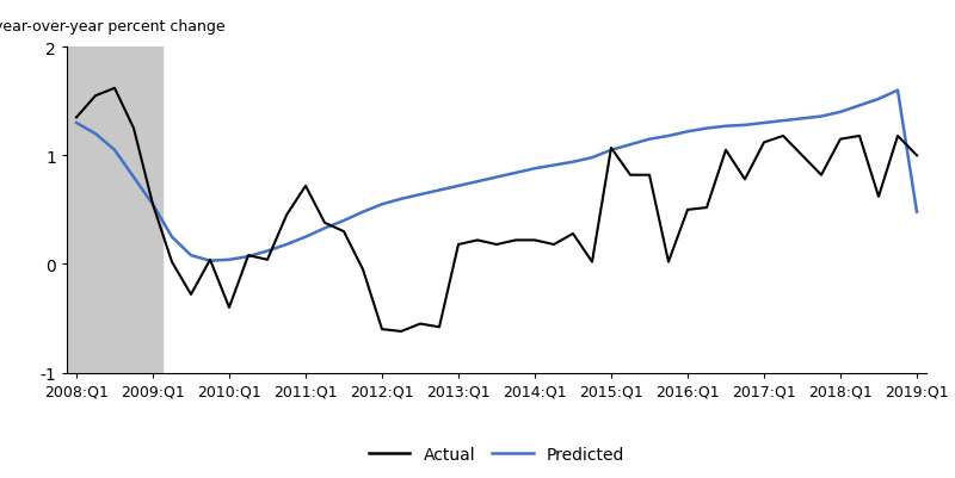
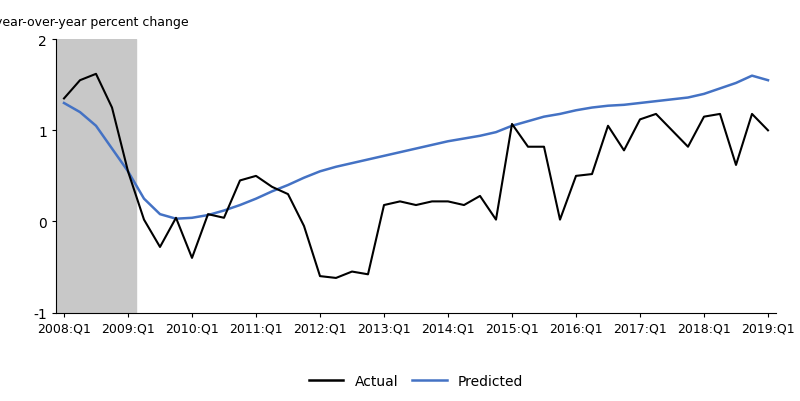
Actual/2011:Q1: 0.72 -> 0.50
Predicted/2019:Q1: 0.48 -> 1.55
